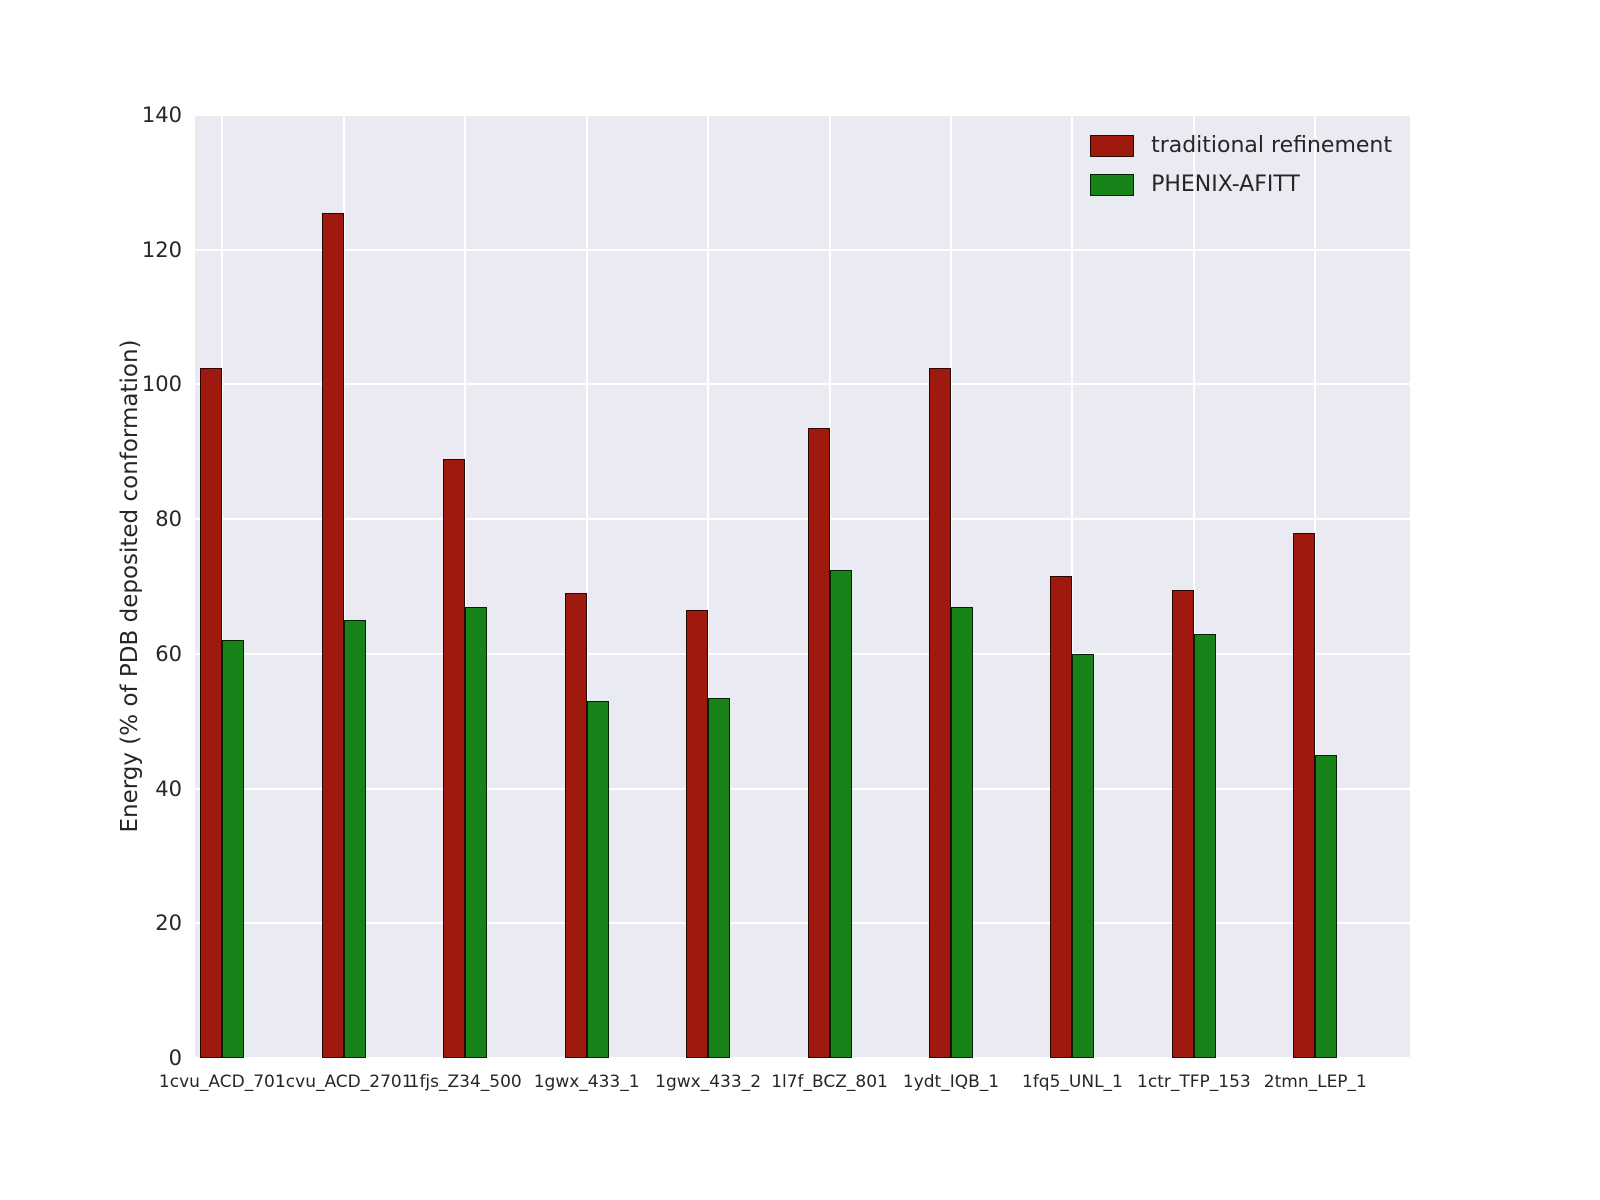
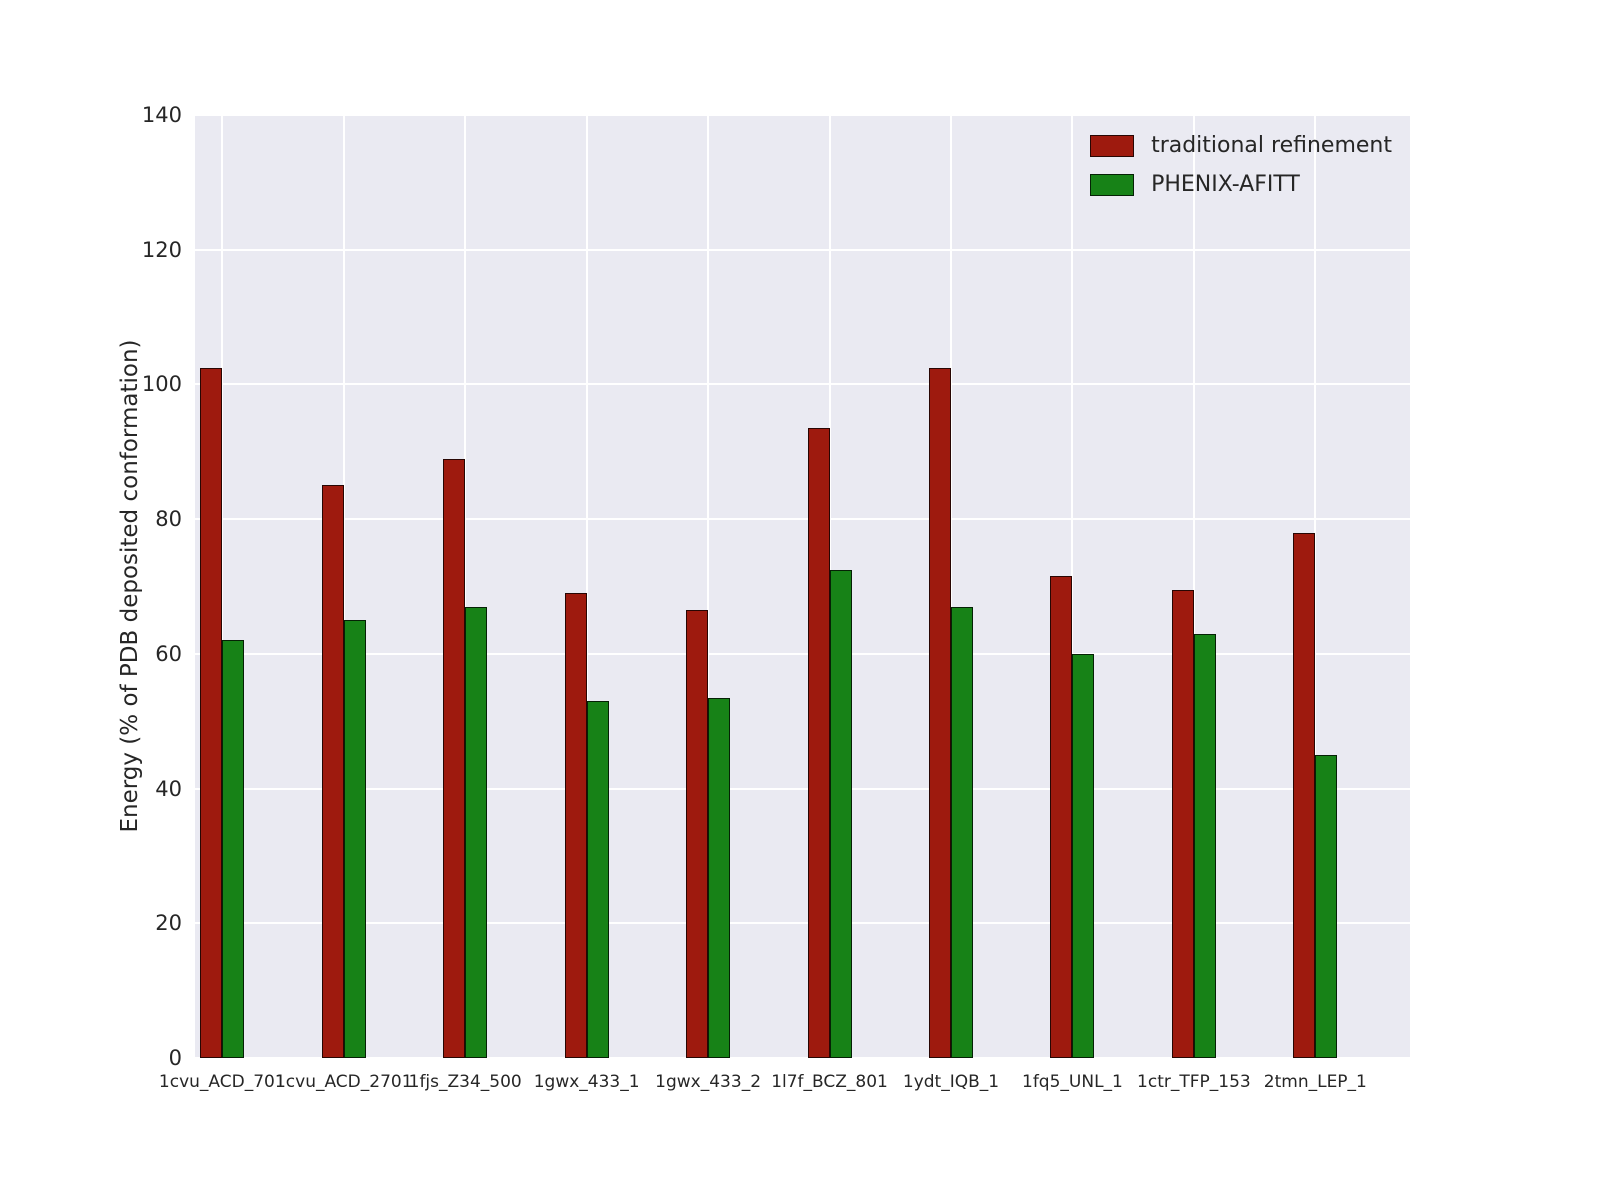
traditional refinement/1cvu_ACD_2701: 126 -> 85
